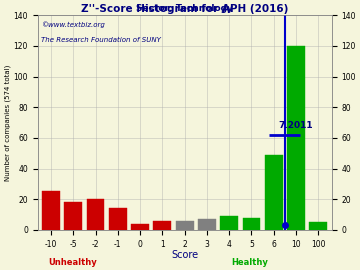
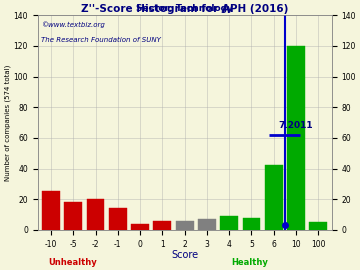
6: 49 -> 42
